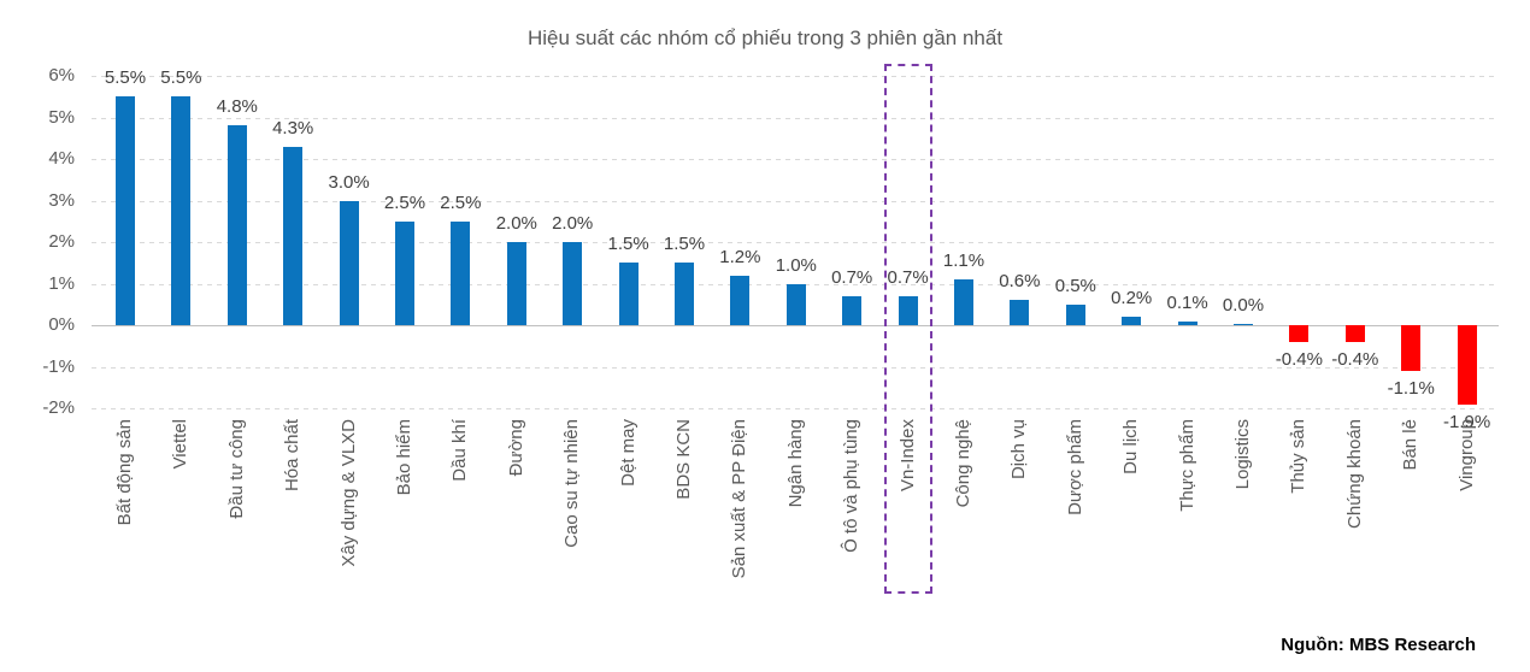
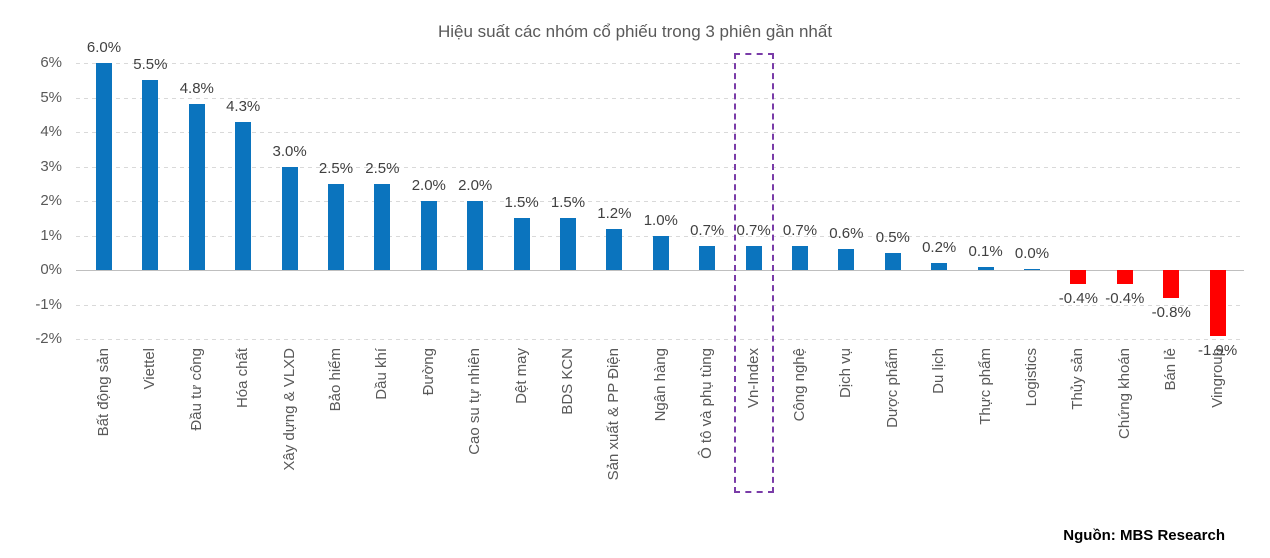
Bất động sản: 5.5% -> 6.0%
Công nghệ: 1.1% -> 0.7%
Bán lẻ: -1.1% -> -0.8%
